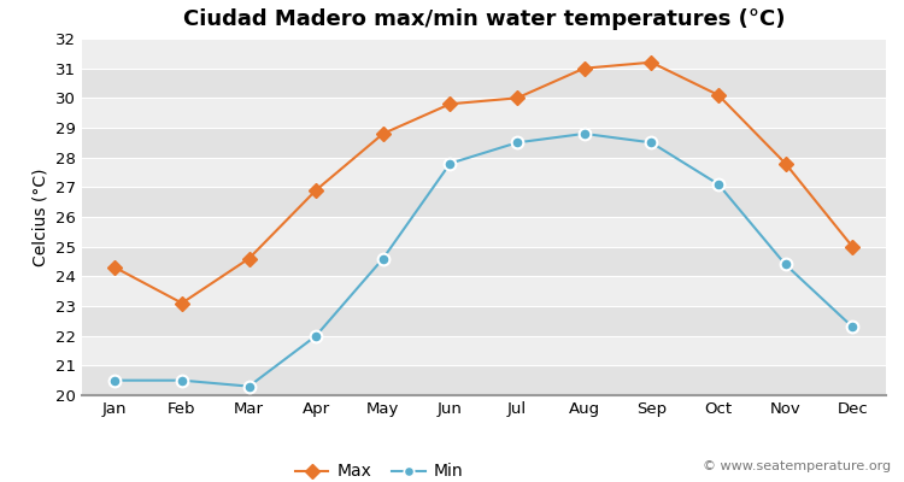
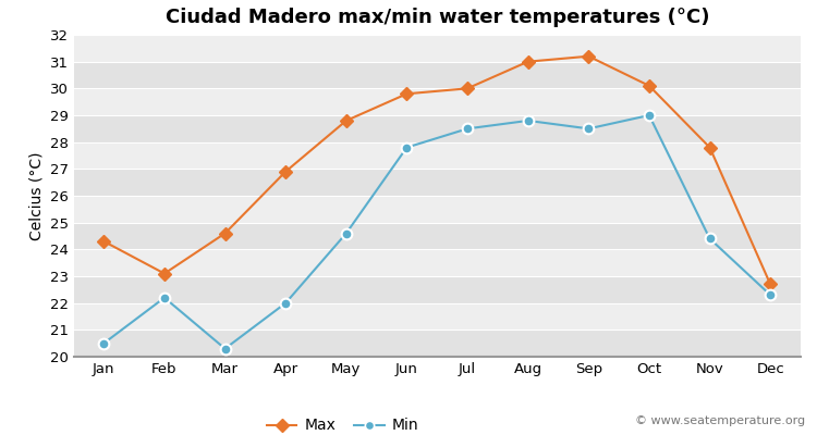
Min/Feb: 20.5 -> 22.2
Min/Oct: 27.1 -> 29.0
Max/Dec: 25.0 -> 22.7
